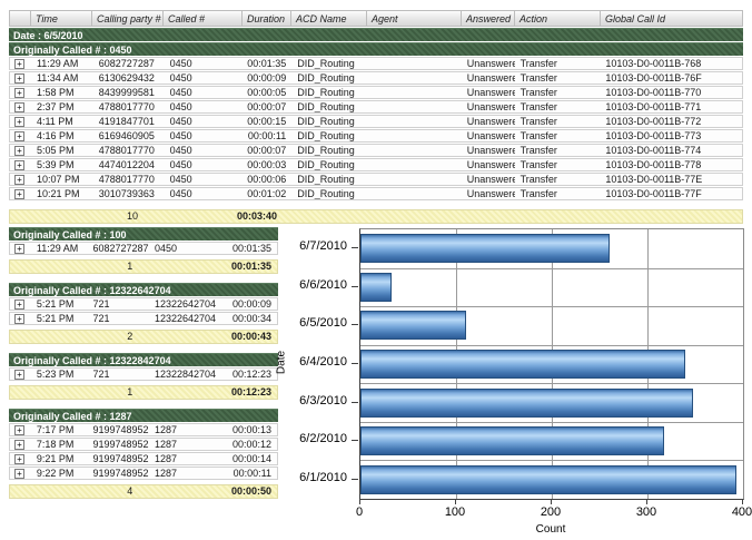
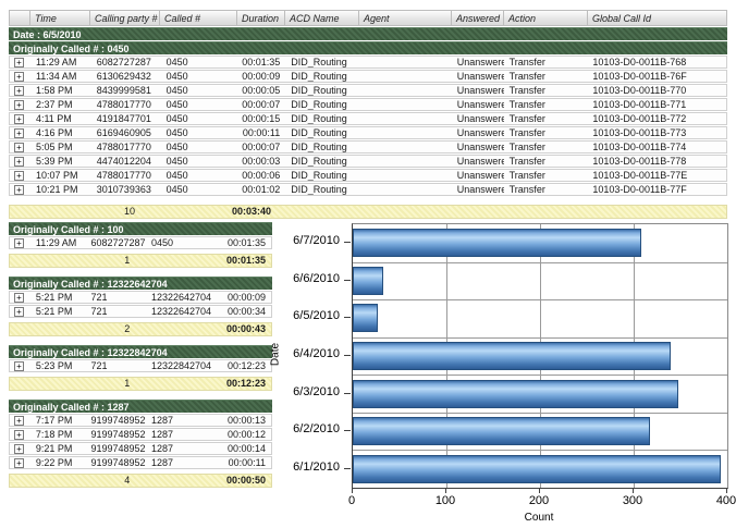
6/7/2010: 260 -> 310
6/5/2010: 110 -> 30
